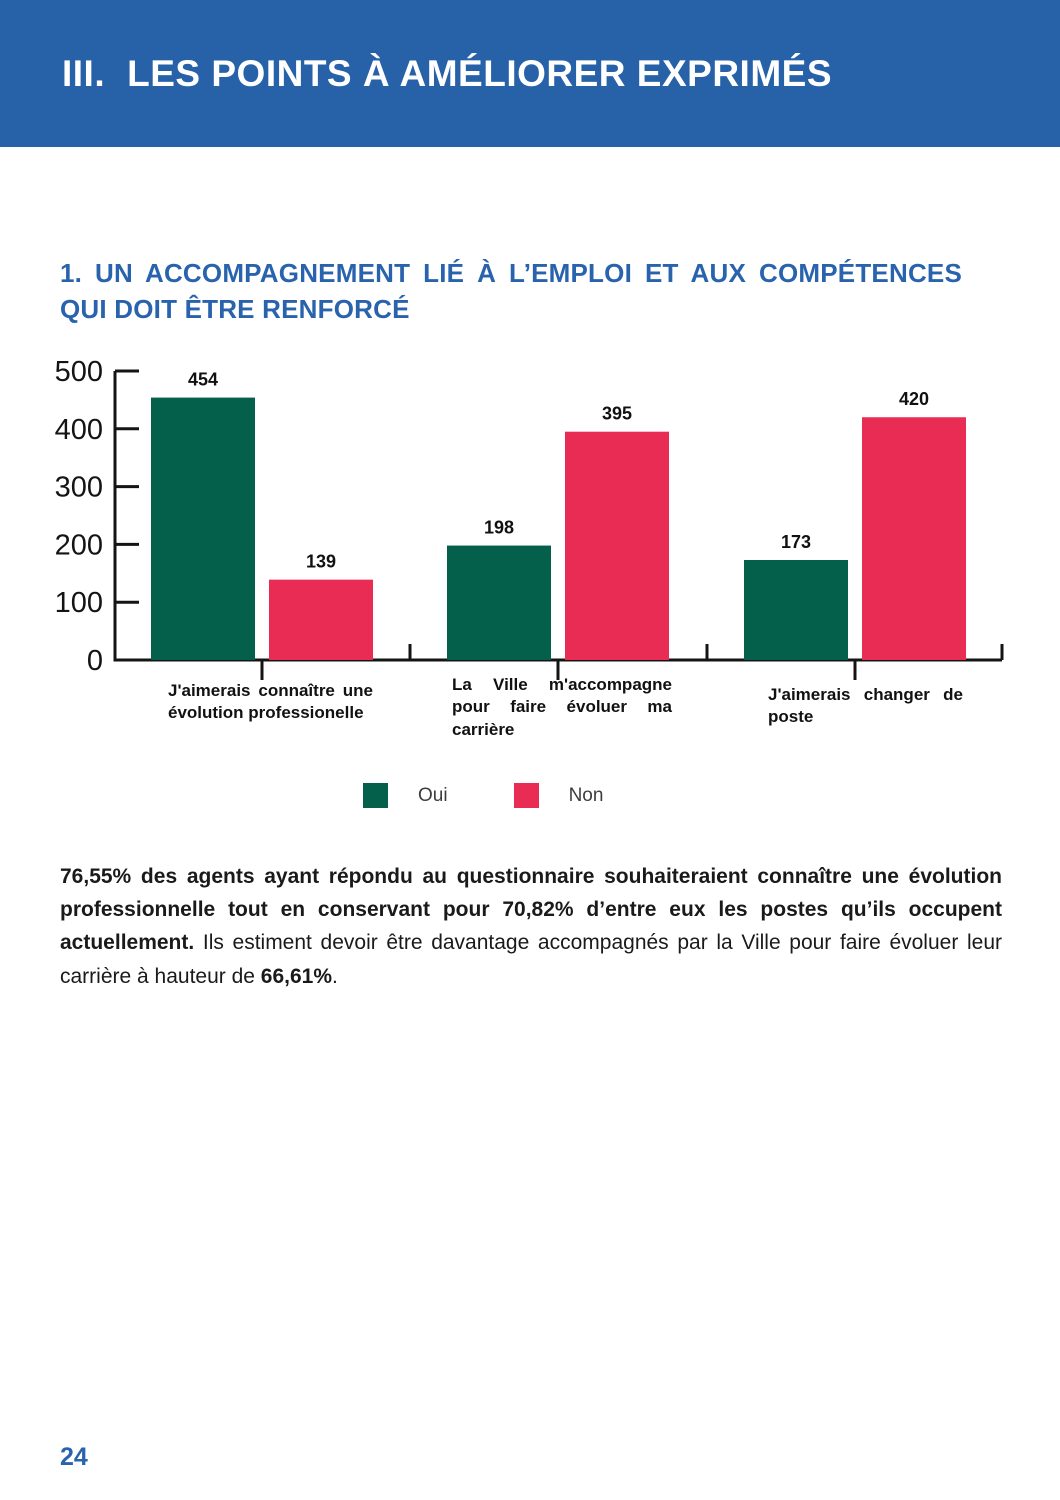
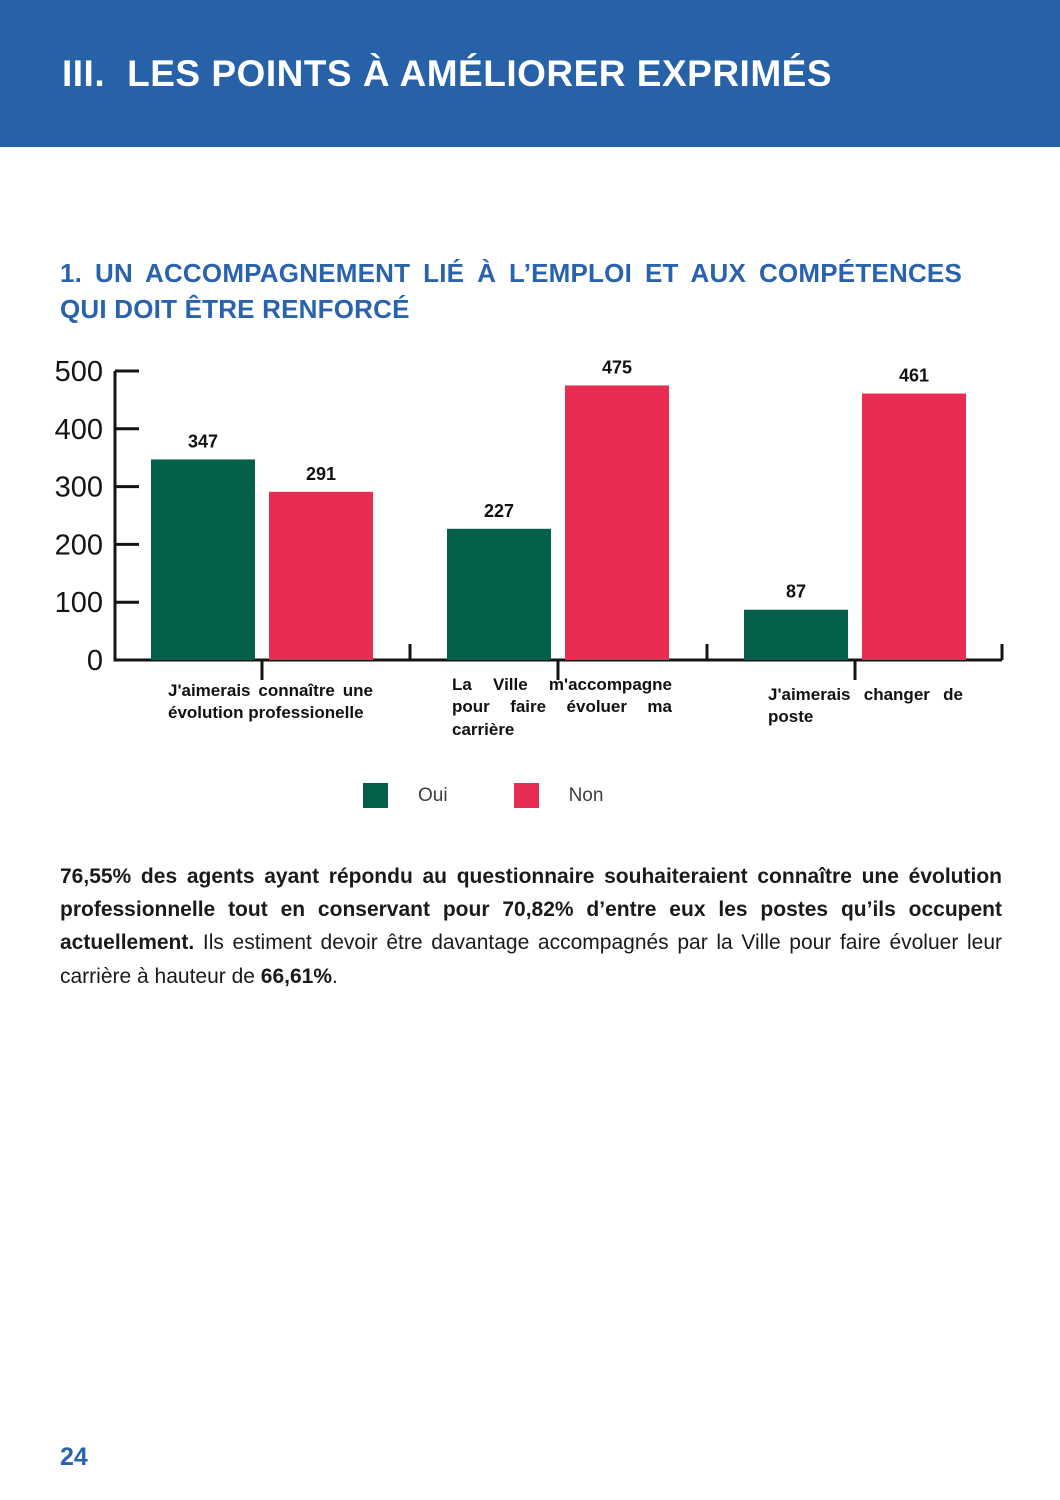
Oui/J'aimerais connaître une évolution professionelle: 454 -> 347
Non/J'aimerais connaître une évolution professionelle: 139 -> 291
Oui/La Ville m'accompagne pour faire évoluer ma carrière: 198 -> 227
Non/La Ville m'accompagne pour faire évoluer ma carrière: 395 -> 475
Oui/J'aimerais changer de poste: 173 -> 87
Non/J'aimerais changer de poste: 420 -> 461
